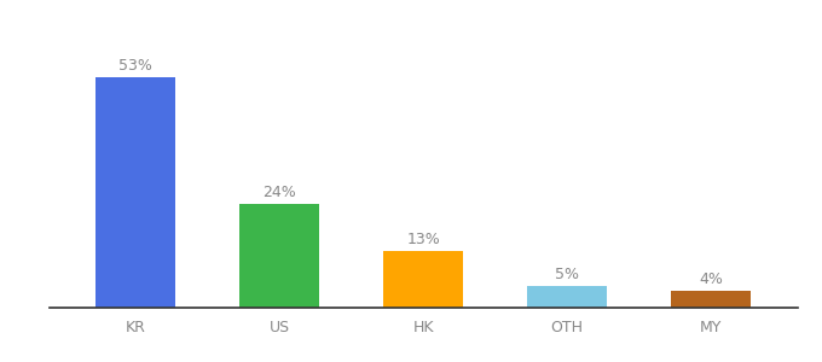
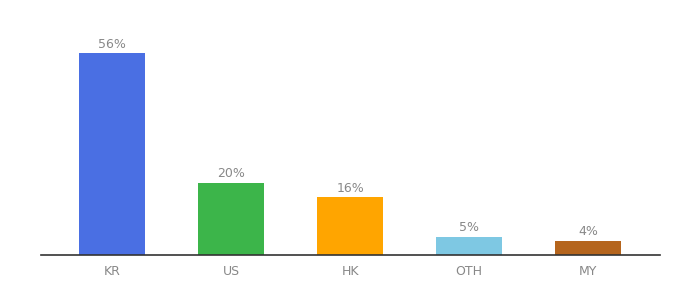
KR: 53% -> 56%
US: 24% -> 20%
HK: 13% -> 16%
